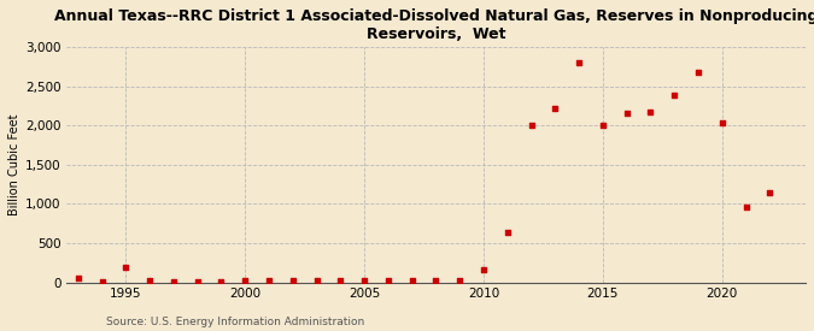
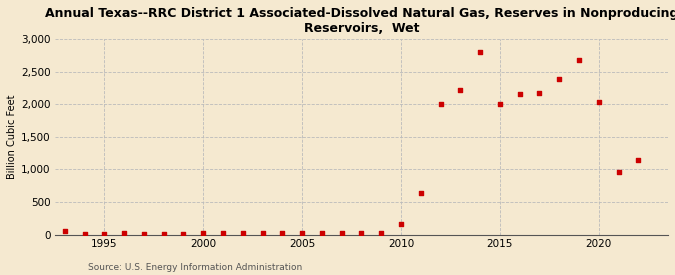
1995: 200 -> 20
